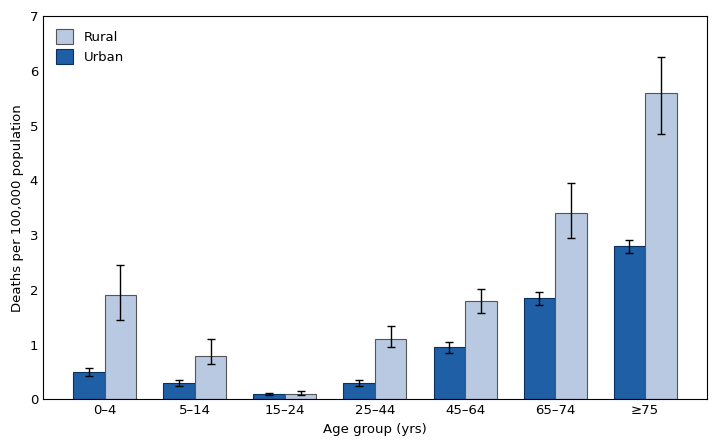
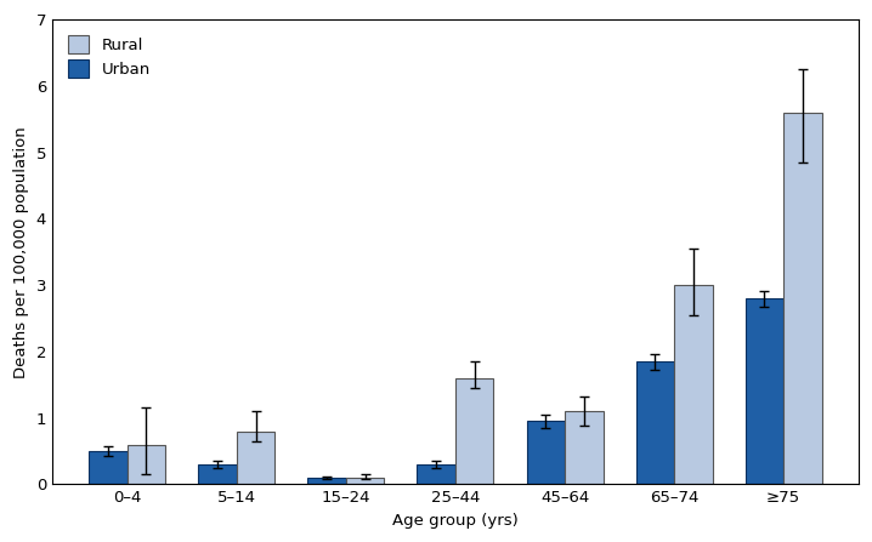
Rural/0–4: 1.9 -> 0.6
Rural/25–44: 1.1 -> 1.6
Rural/45–64: 1.8 -> 1.1
Rural/65–74: 3.4 -> 3.0
